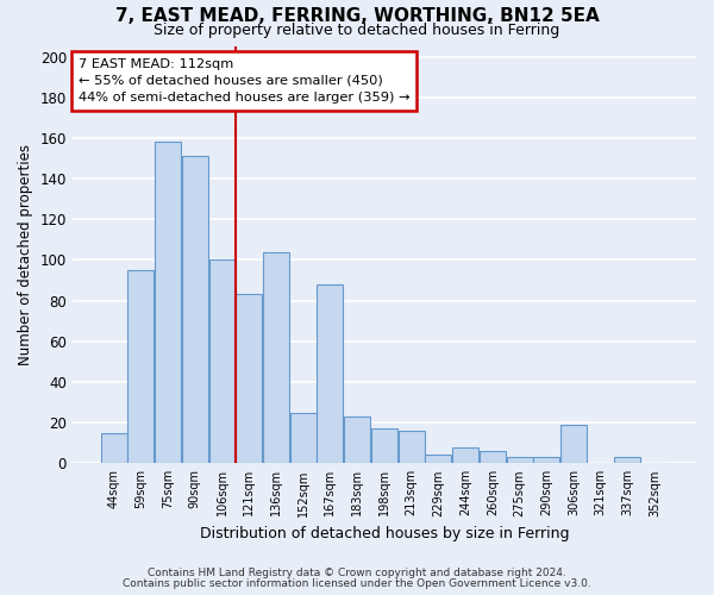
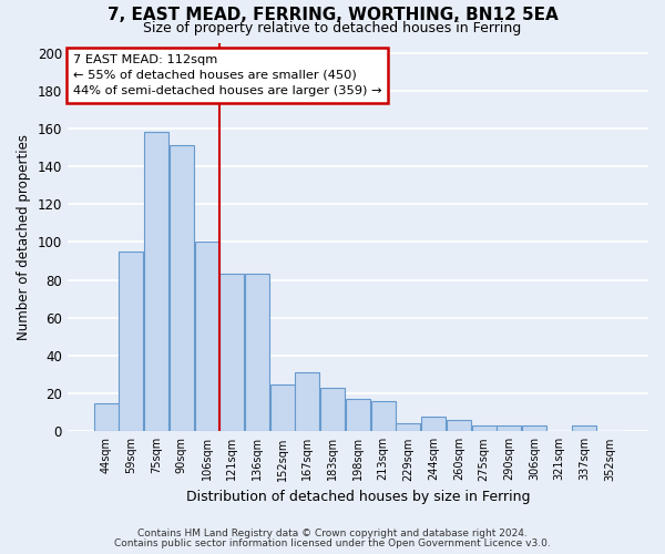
136sqm: 104 -> 83
167sqm: 88 -> 31
306sqm: 19 -> 3
